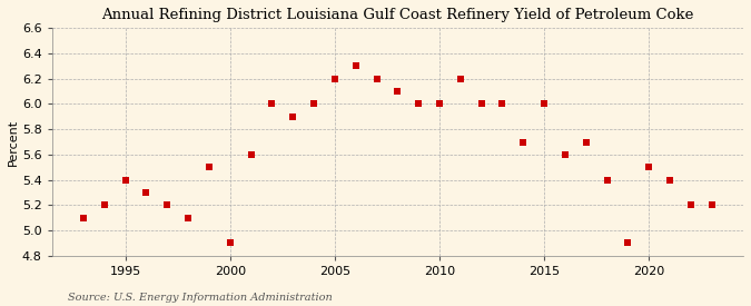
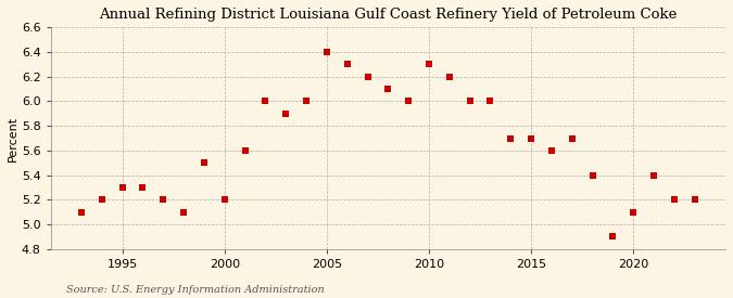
1995: 5.4 -> 5.3
2000: 4.9 -> 5.2
2005: 6.2 -> 6.4
2010: 6.0 -> 6.3
2015: 6.0 -> 5.7
2020: 5.5 -> 5.1
